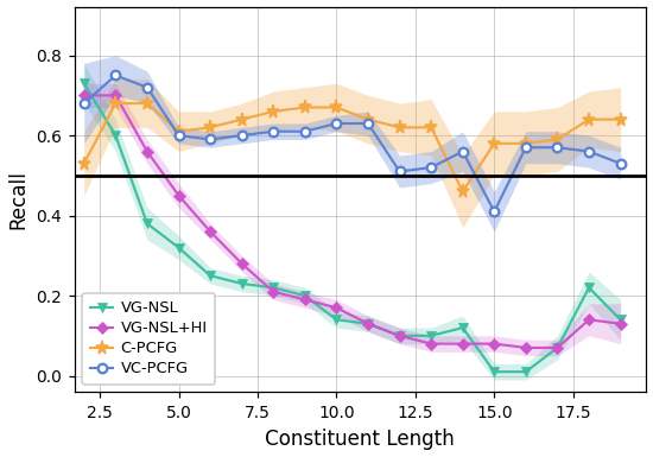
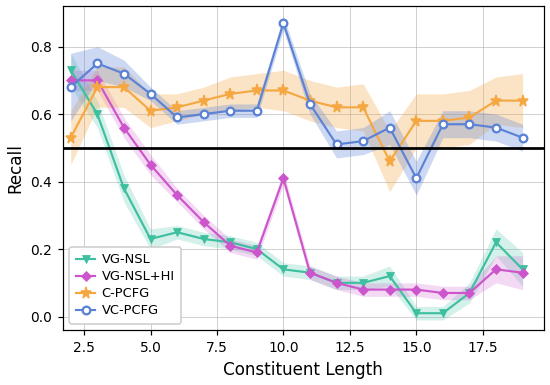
VG-NSL/5.0: 0.32 -> 0.23
VC-PCFG/5.0: 0.60 -> 0.66
VG-NSL+HI/10.0: 0.17 -> 0.41
VC-PCFG/10.0: 0.63 -> 0.87
